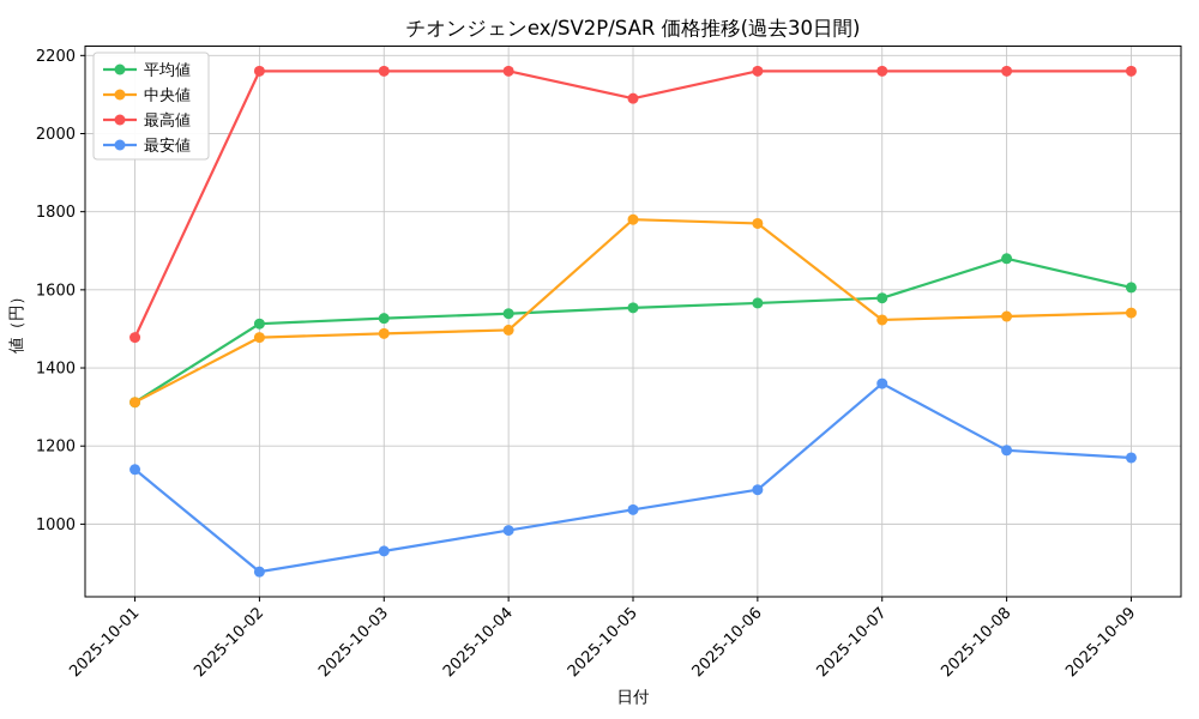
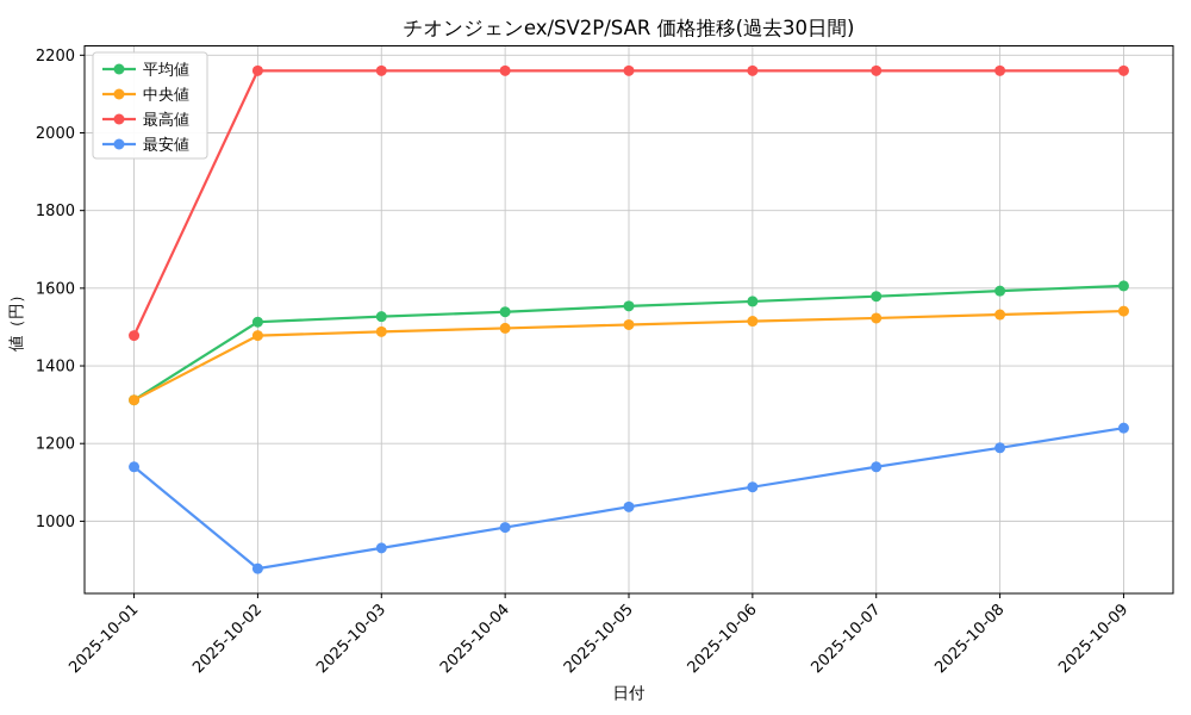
中央値/2025-10-05: 1780 -> 1510
最高値/2025-10-05: 2090 -> 2160
中央値/2025-10-06: 1770 -> 1520
最安値/2025-10-07: 1360 -> 1140
平均値/2025-10-08: 1680 -> 1590
最安値/2025-10-09: 1170 -> 1240
